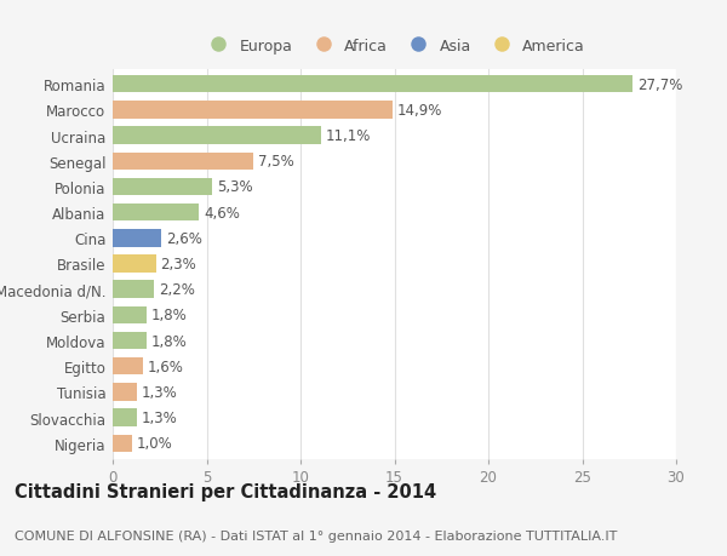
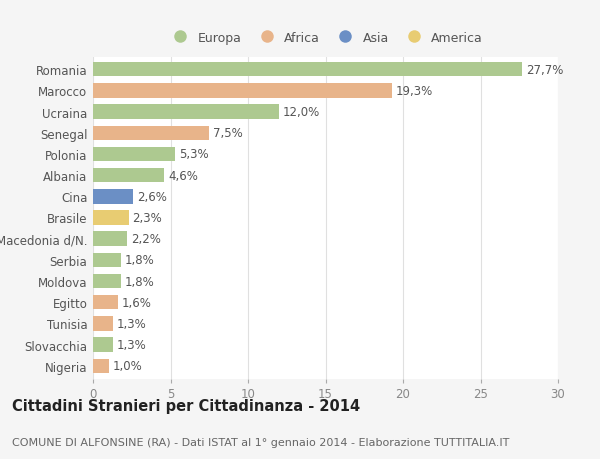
Marocco: 14,9% -> 19,3%
Ucraina: 11,1% -> 12,0%
